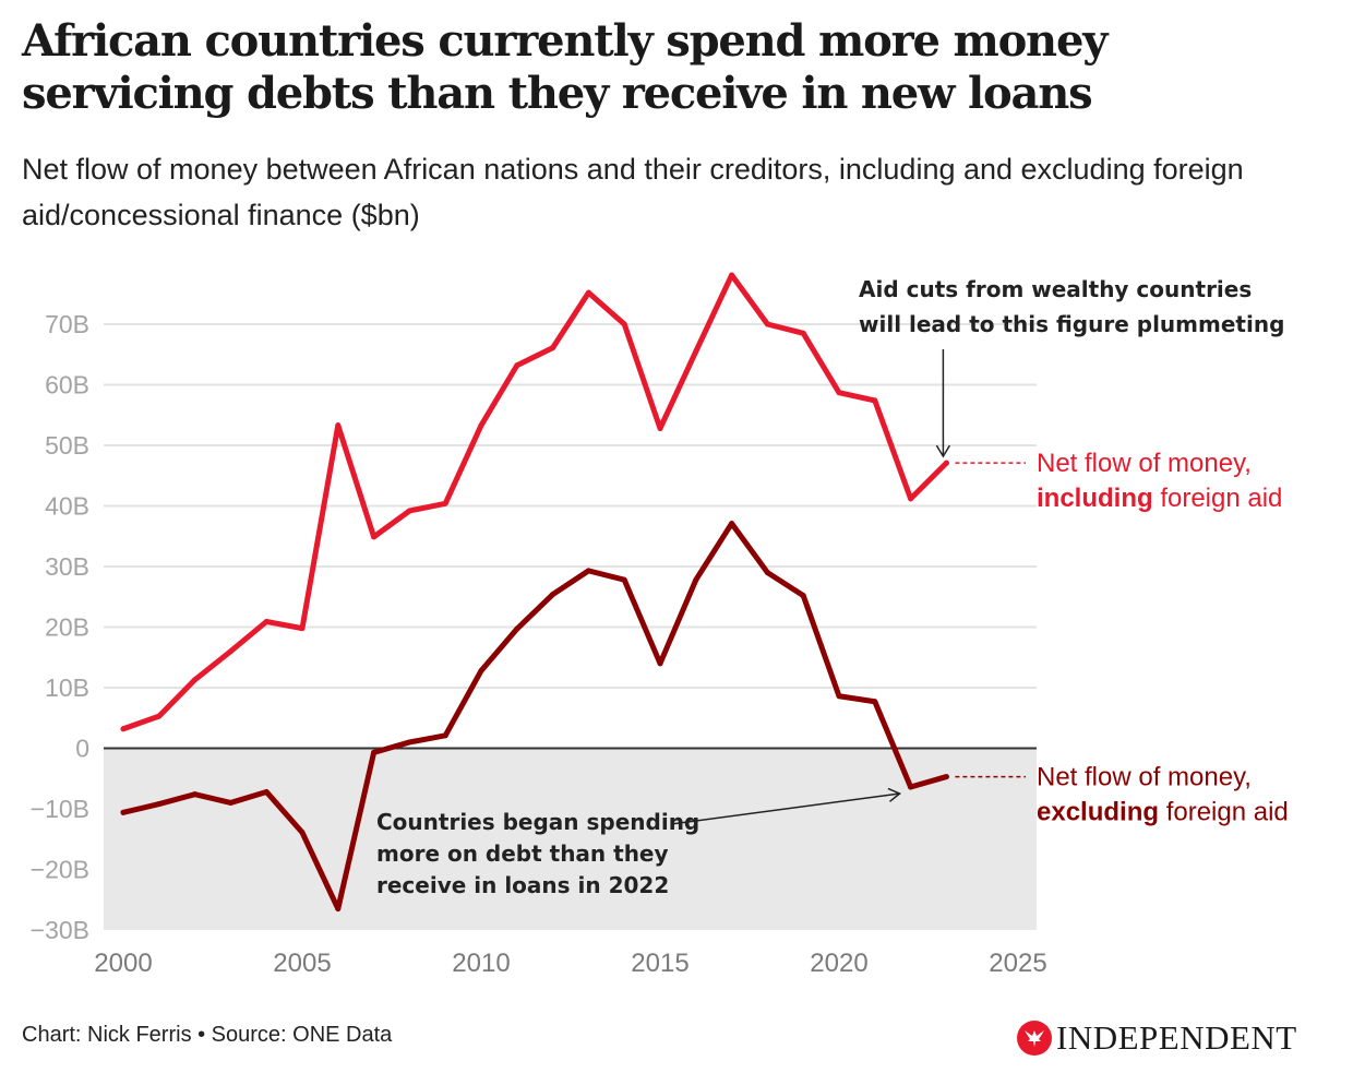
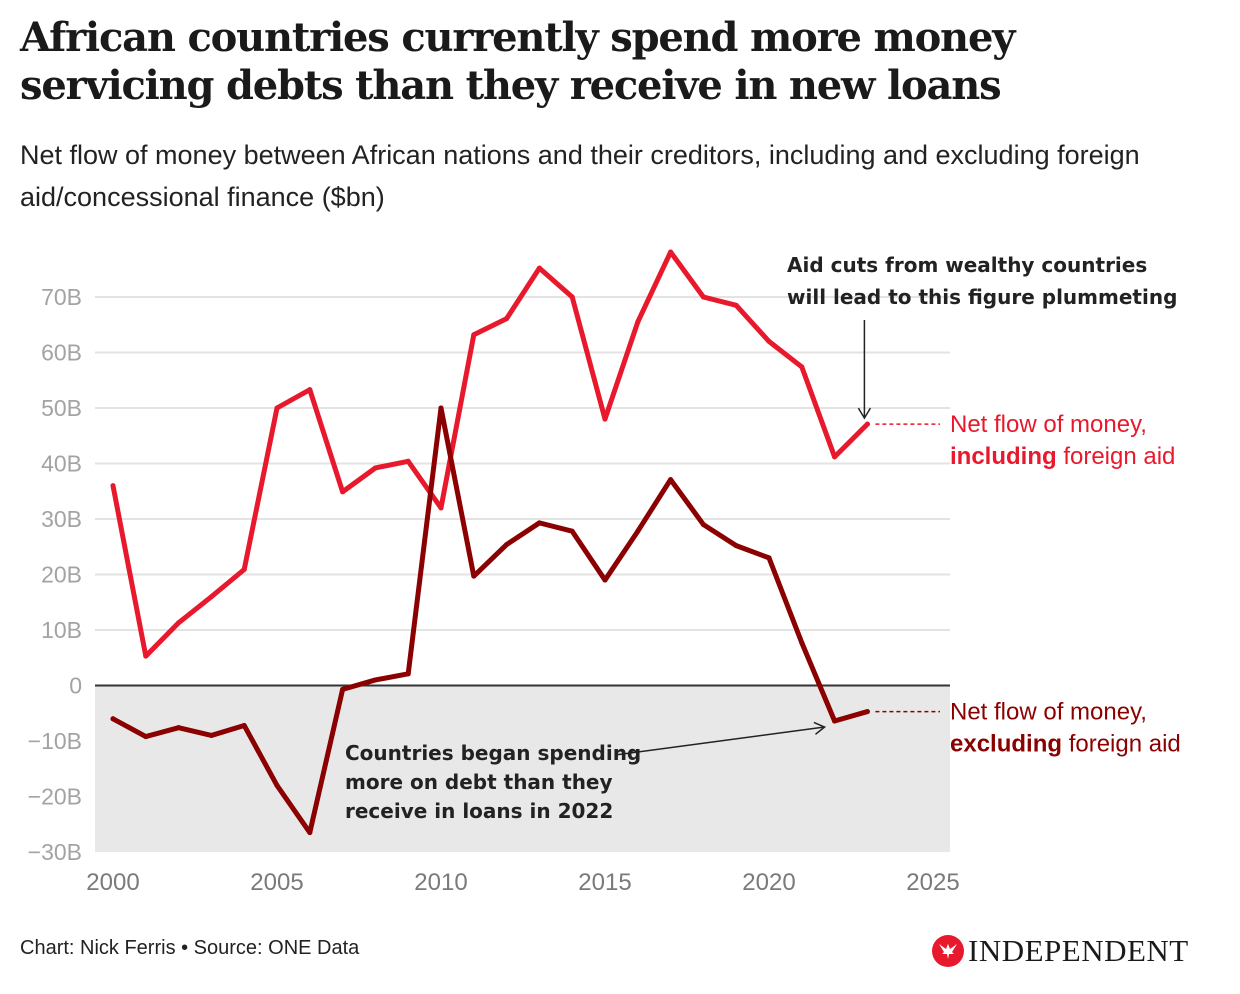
Net flow of money, including foreign aid/2000: 3B -> 36B
Net flow of money, excluding foreign aid/2000: -11B -> -6B
Net flow of money, including foreign aid/2005: 20B -> 50B
Net flow of money, excluding foreign aid/2005: -14B -> -18B
Net flow of money, including foreign aid/2010: 53B -> 32B
Net flow of money, excluding foreign aid/2010: 13B -> 50B
Net flow of money, including foreign aid/2015: 53B -> 48B
Net flow of money, excluding foreign aid/2015: 14B -> 19B
Net flow of money, including foreign aid/2020: 59B -> 62B
Net flow of money, excluding foreign aid/2020: 9B -> 23B
